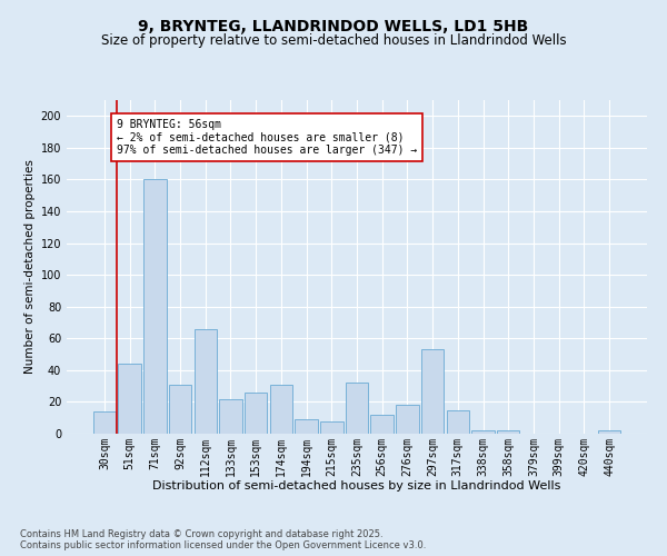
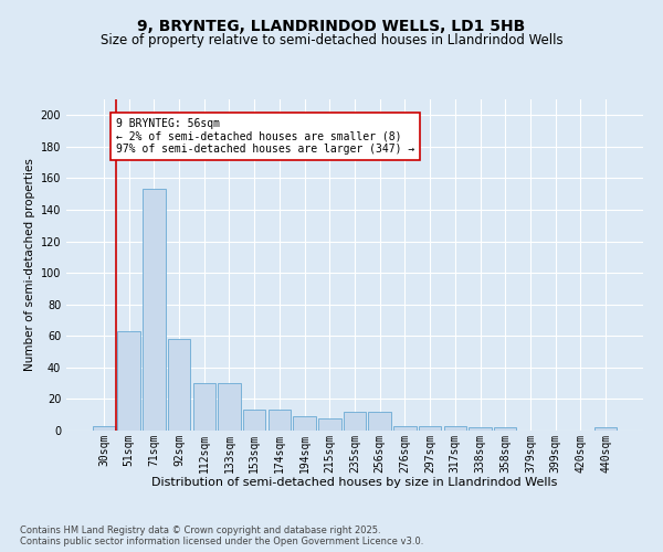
30sqm: 14 -> 3
51sqm: 44 -> 63
71sqm: 160 -> 153
92sqm: 31 -> 58
112sqm: 66 -> 30
133sqm: 22 -> 30
153sqm: 26 -> 13
174sqm: 31 -> 13
235sqm: 32 -> 12
276sqm: 18 -> 3
297sqm: 53 -> 3
317sqm: 15 -> 3
